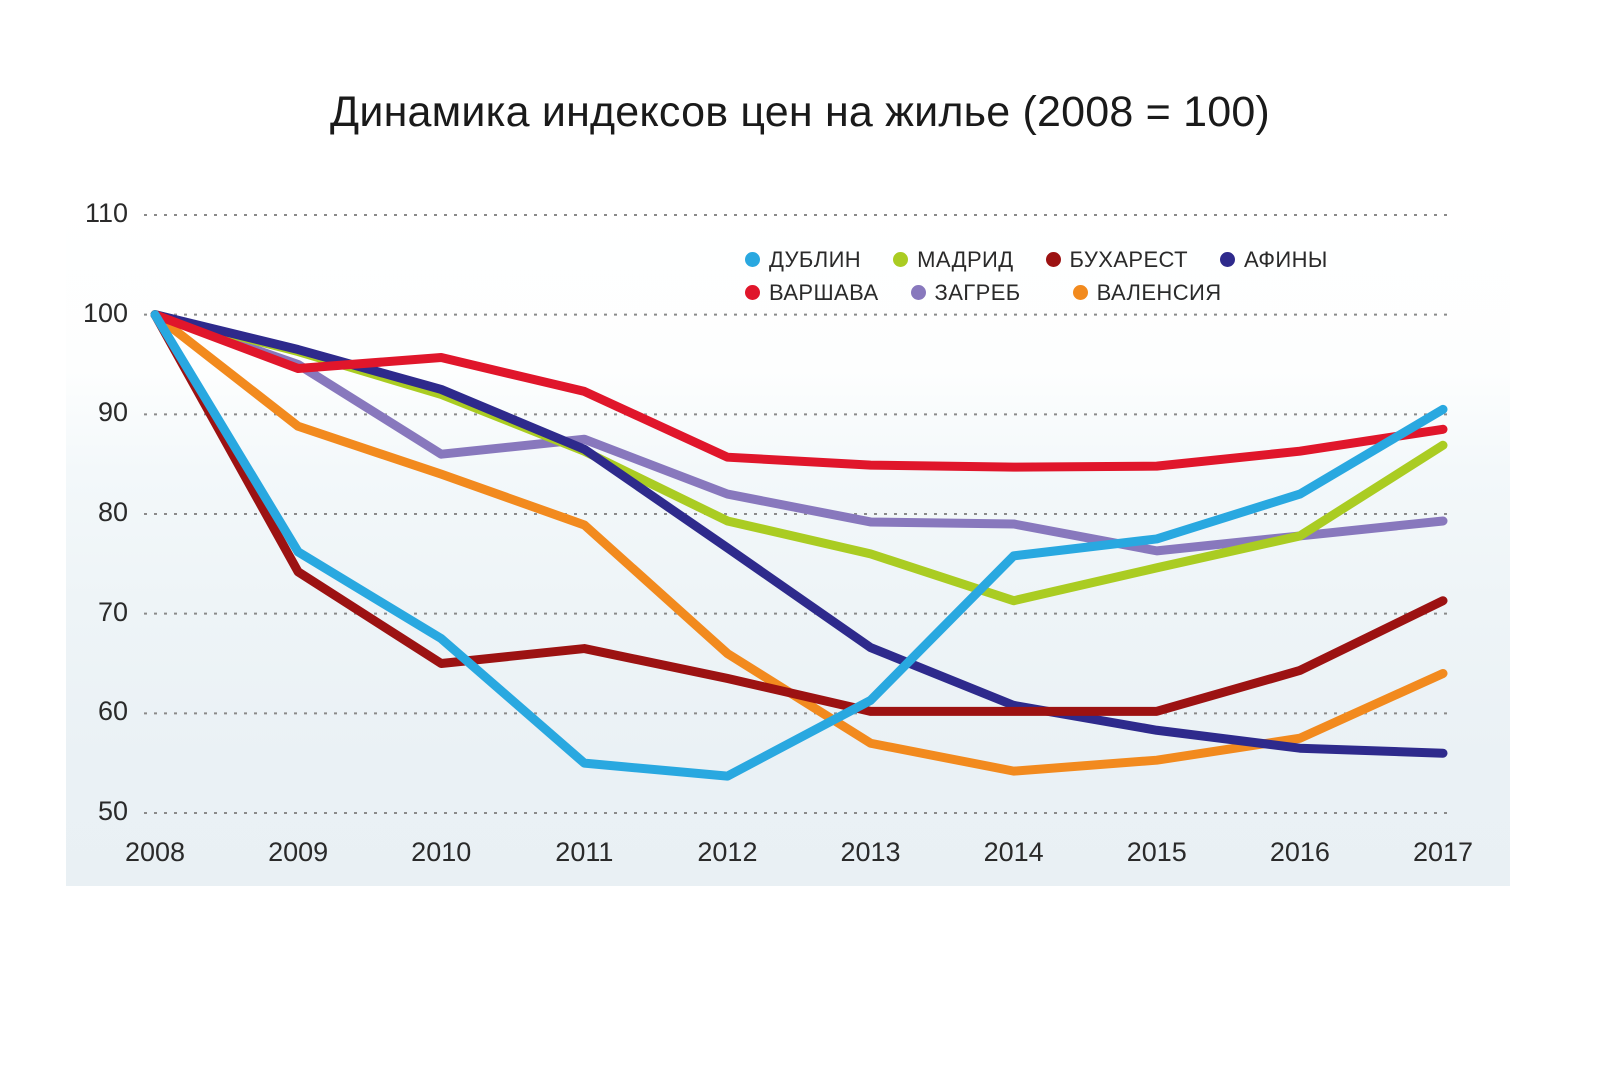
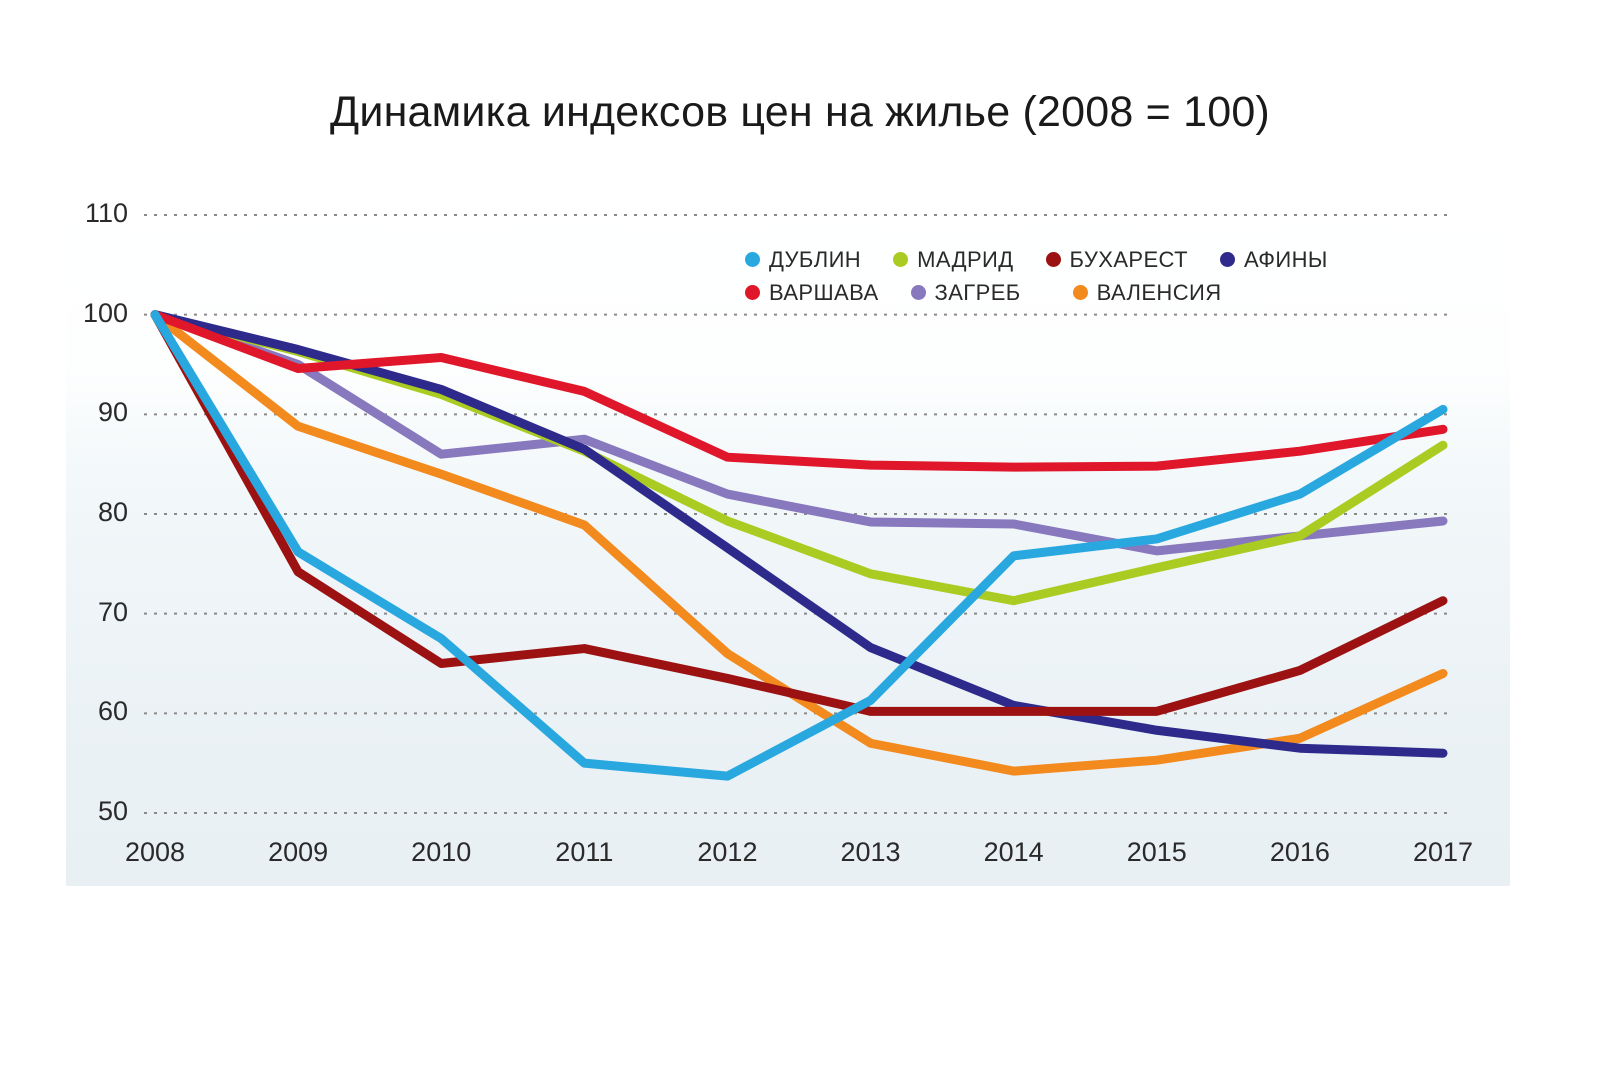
МАДРИД/2013: 76 -> 74
